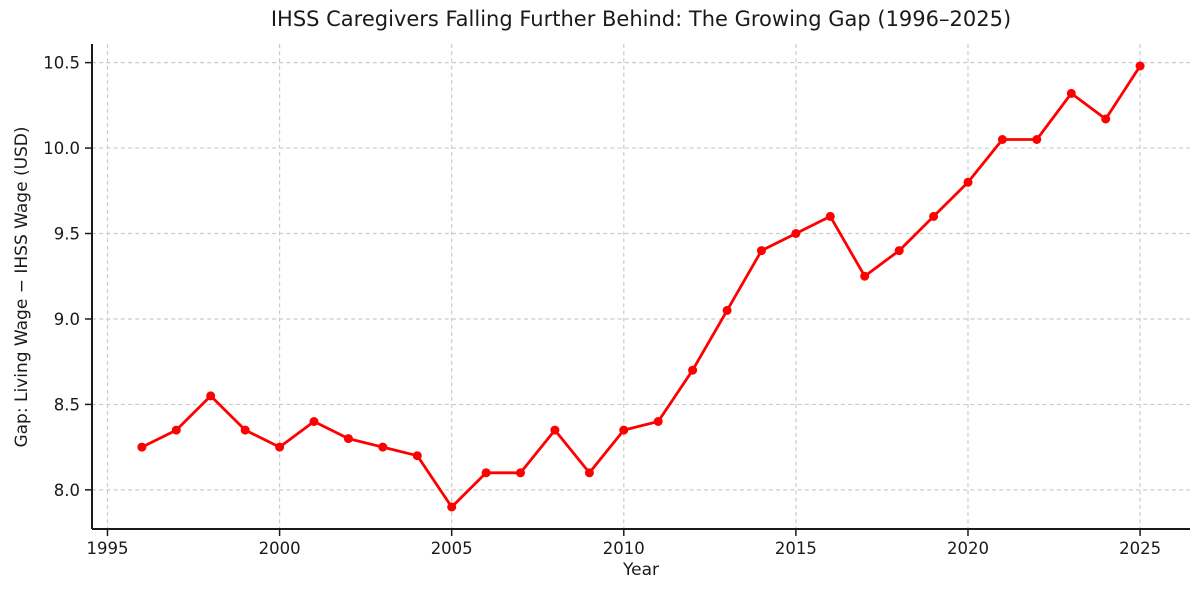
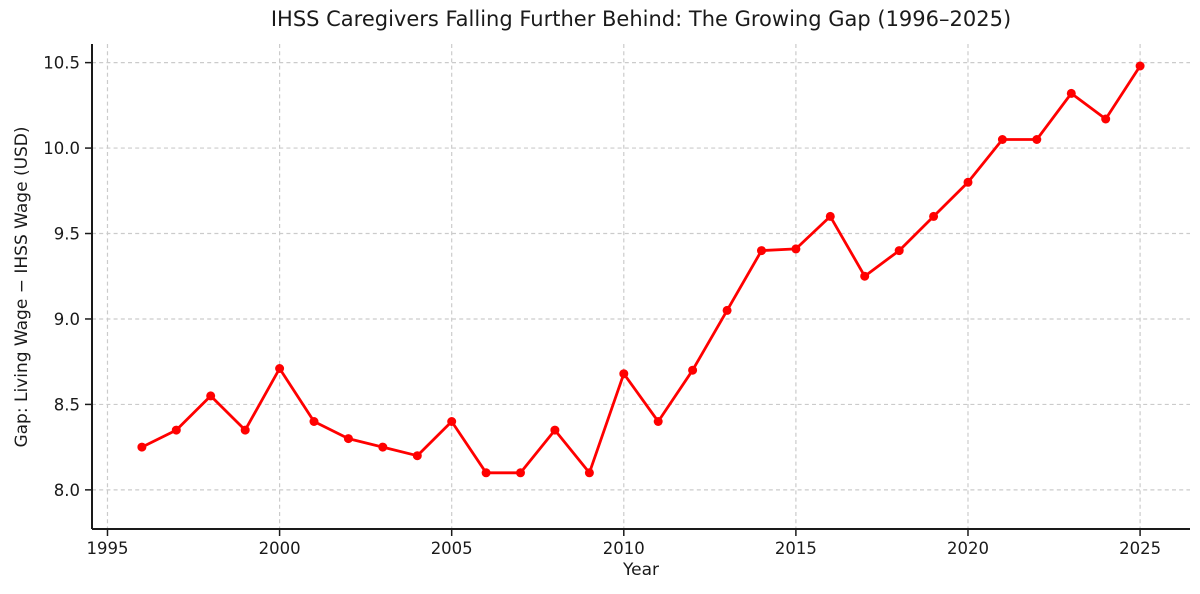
2000: 8.25 -> 8.71
2005: 7.90 -> 8.40
2010: 8.35 -> 8.68
2015: 9.50 -> 9.41
